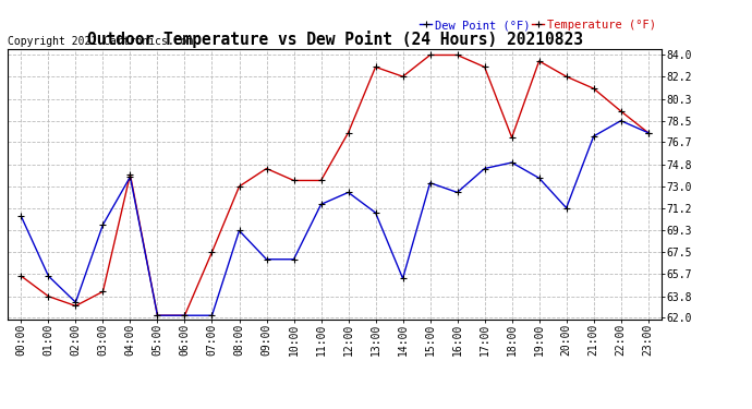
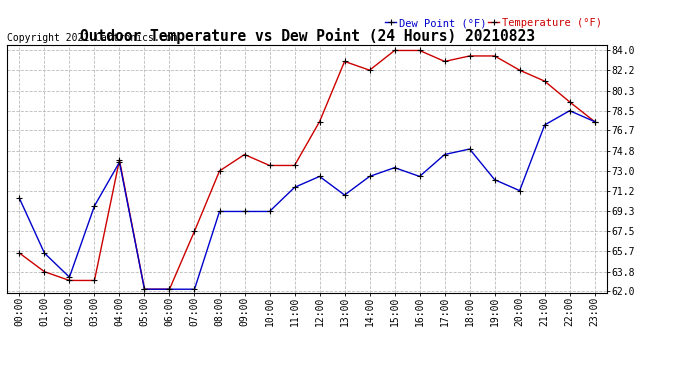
Temperature (°F)/03:00: 64.2 -> 63.0
Dew Point (°F)/09:00: 66.9 -> 69.3
Dew Point (°F)/10:00: 66.9 -> 69.3
Dew Point (°F)/14:00: 65.3 -> 72.5
Temperature (°F)/18:00: 77.1 -> 83.5
Dew Point (°F)/19:00: 73.7 -> 72.2
